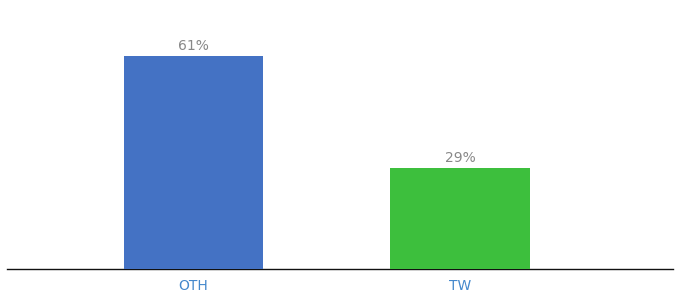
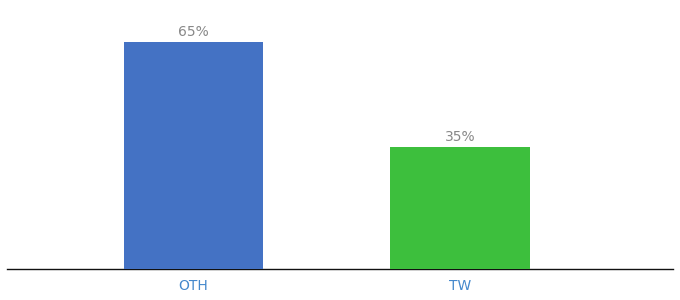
OTH: 61% -> 65%
TW: 29% -> 35%
